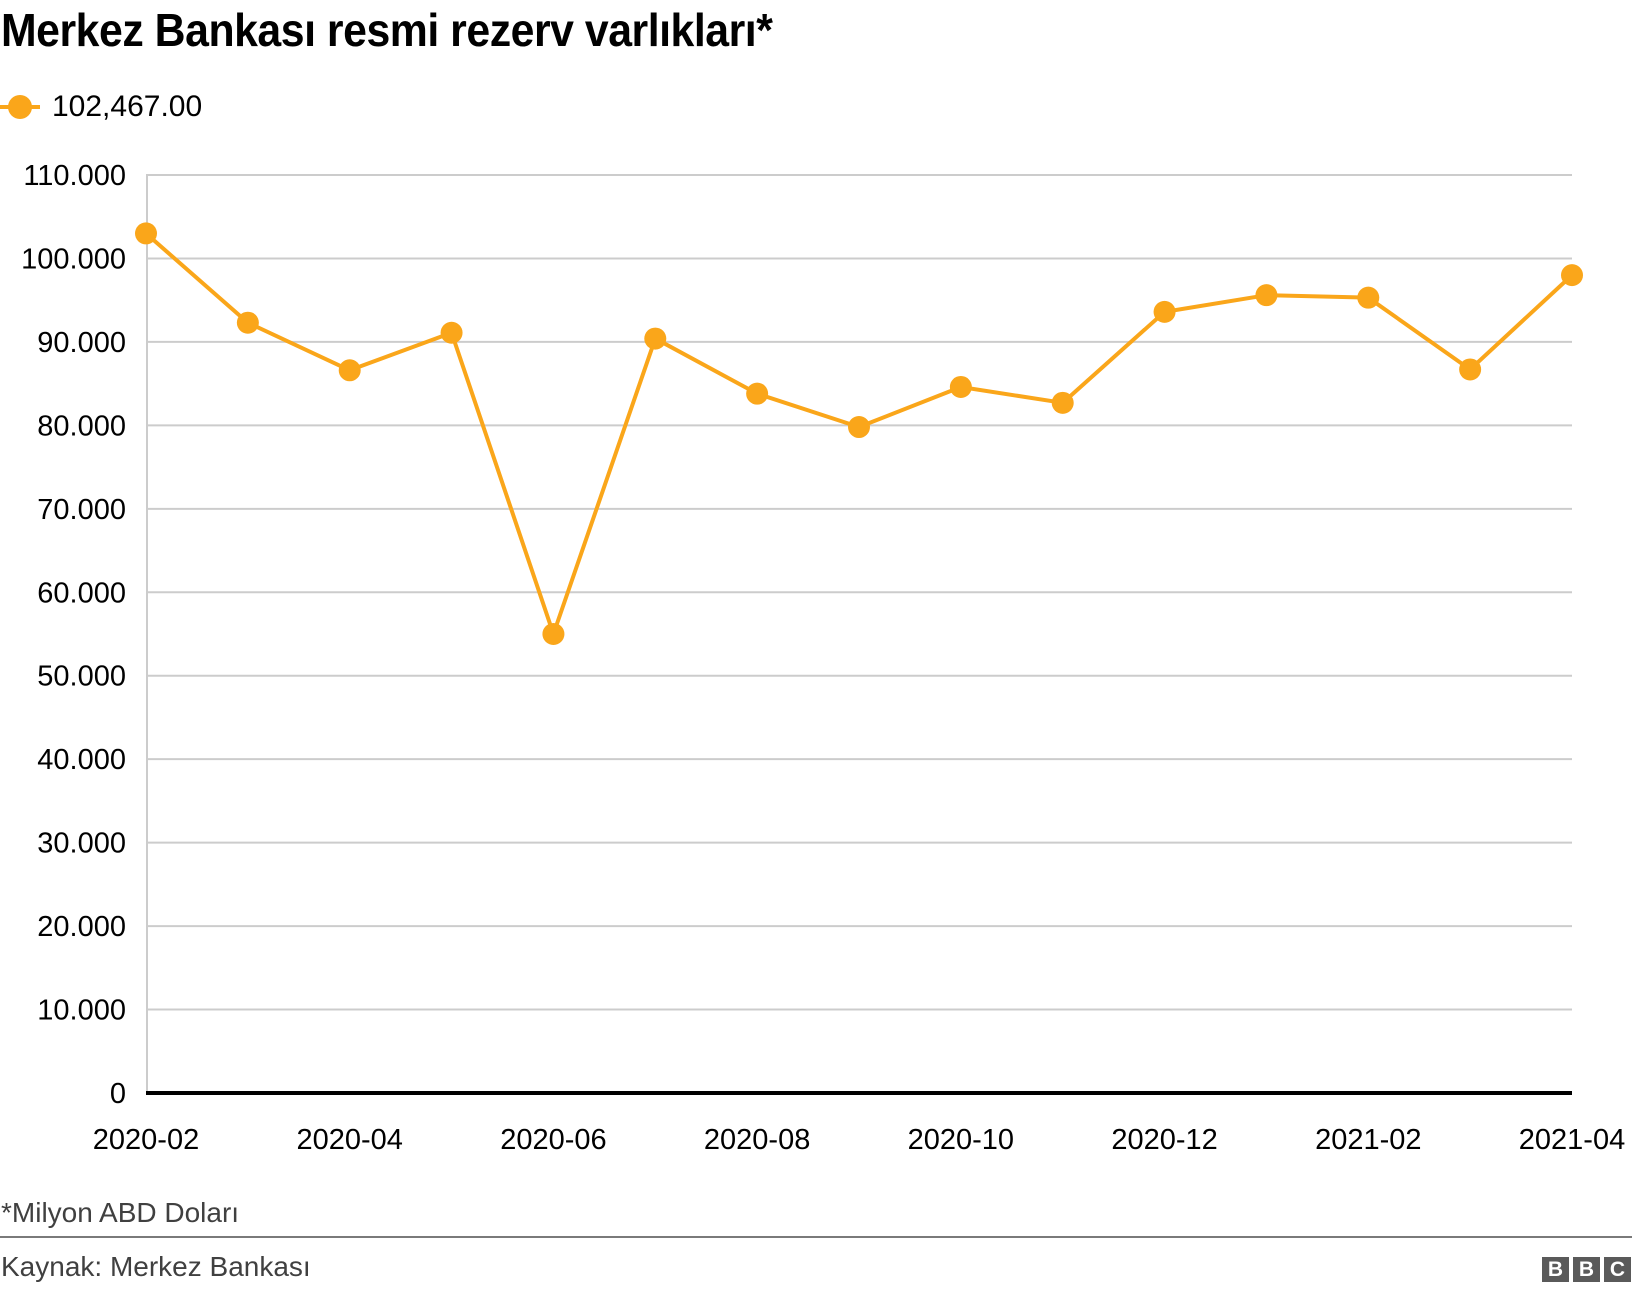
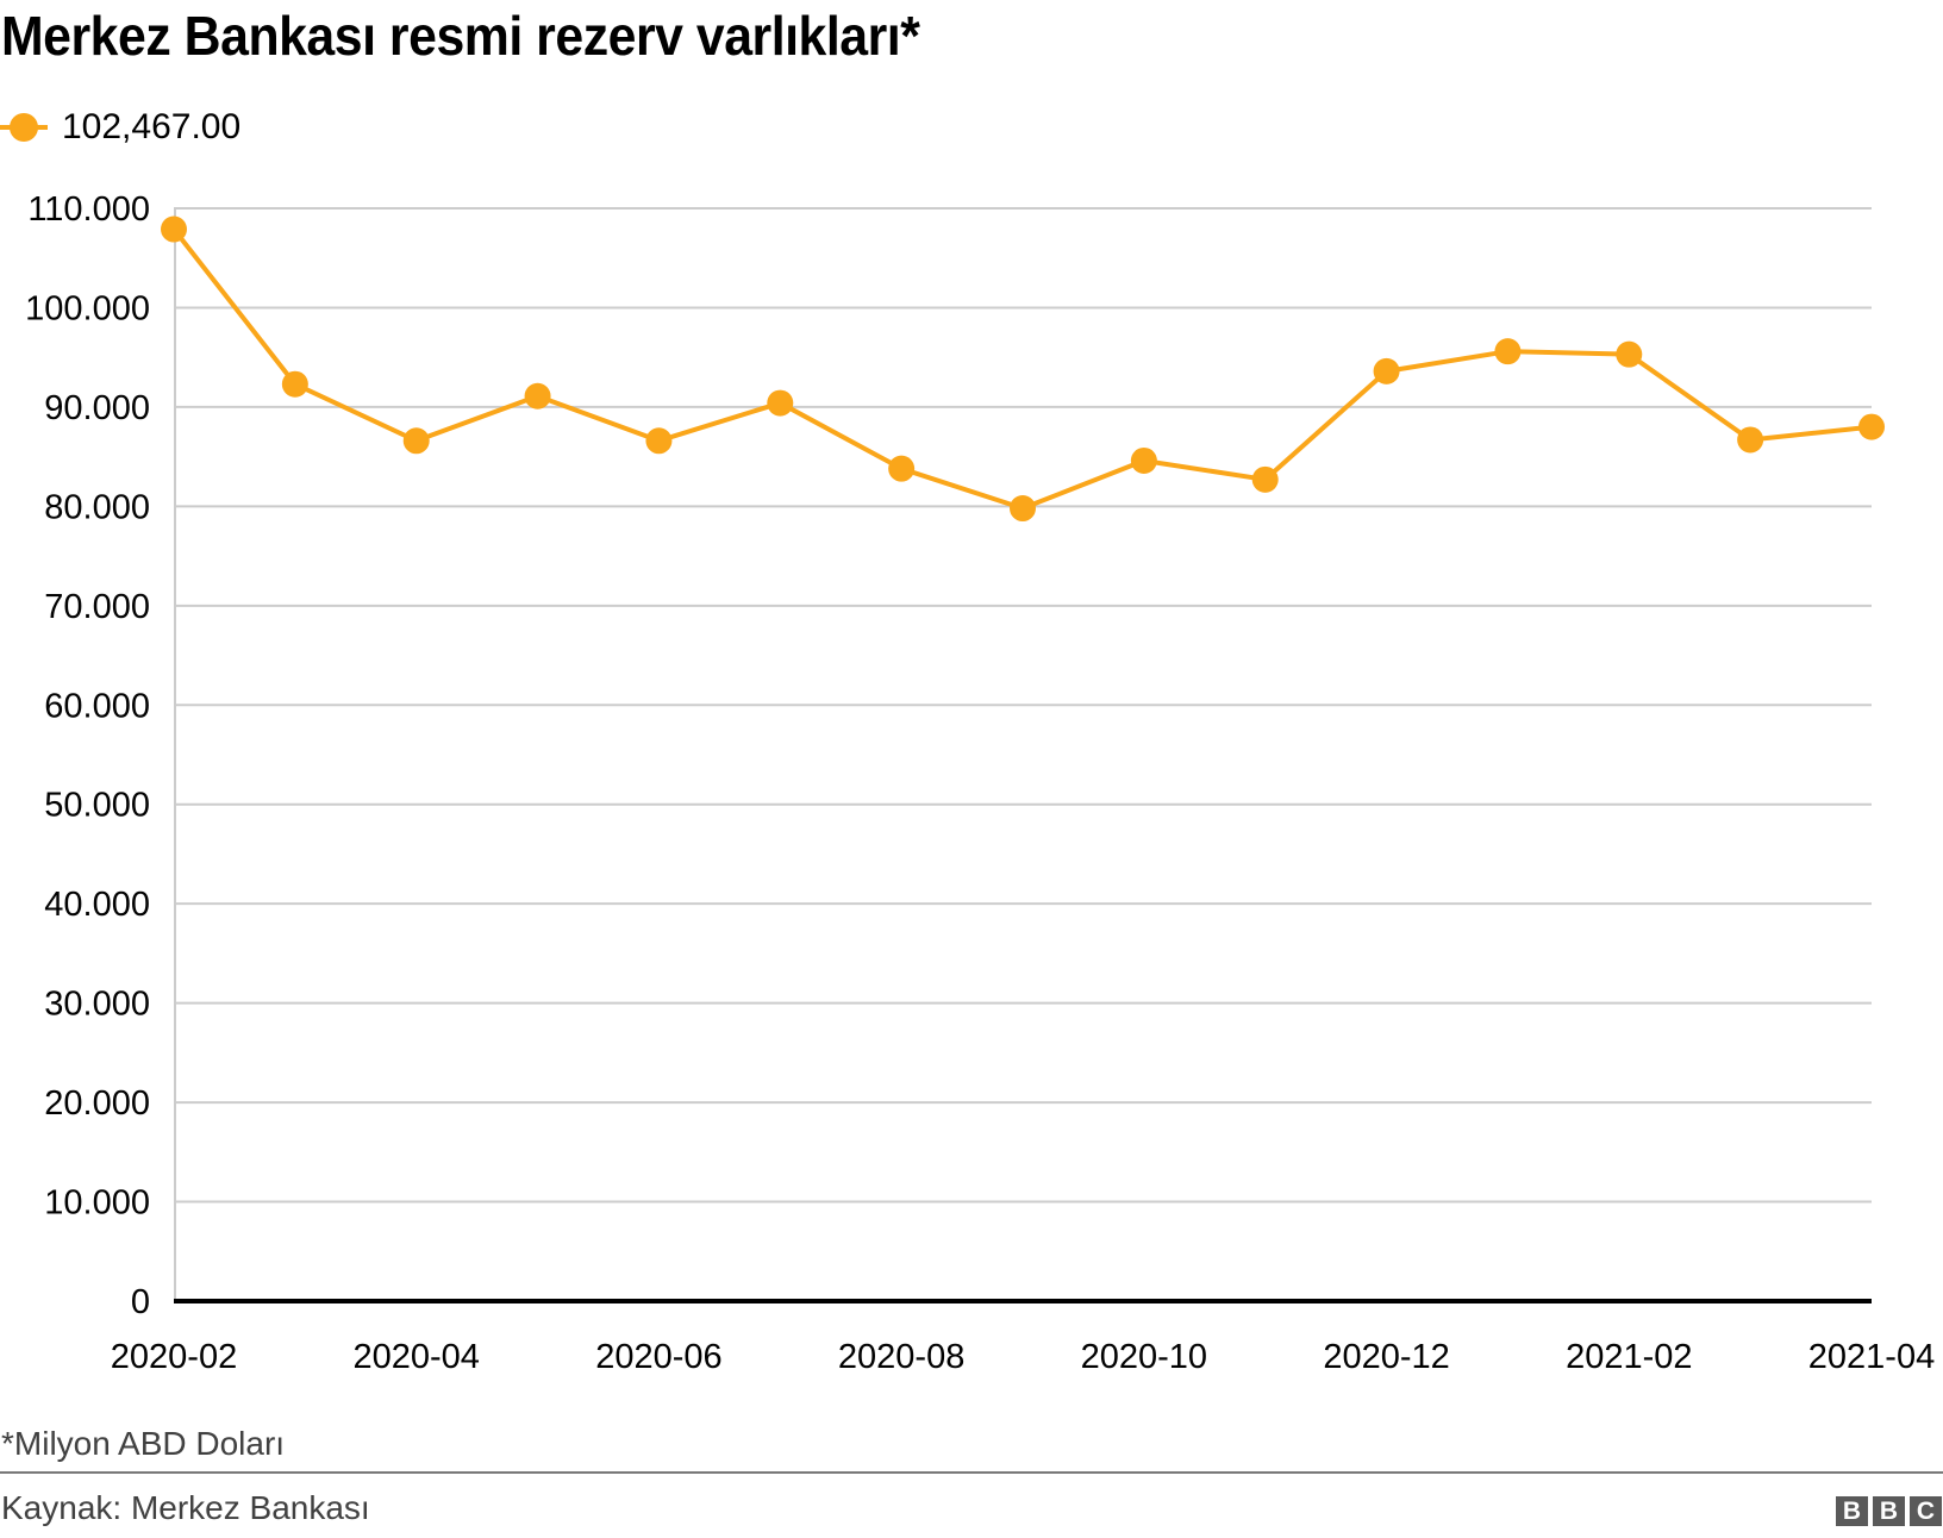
2020-02: 103000 -> 108000
2020-06: 55000 -> 87000
2021-04: 98000 -> 88000
